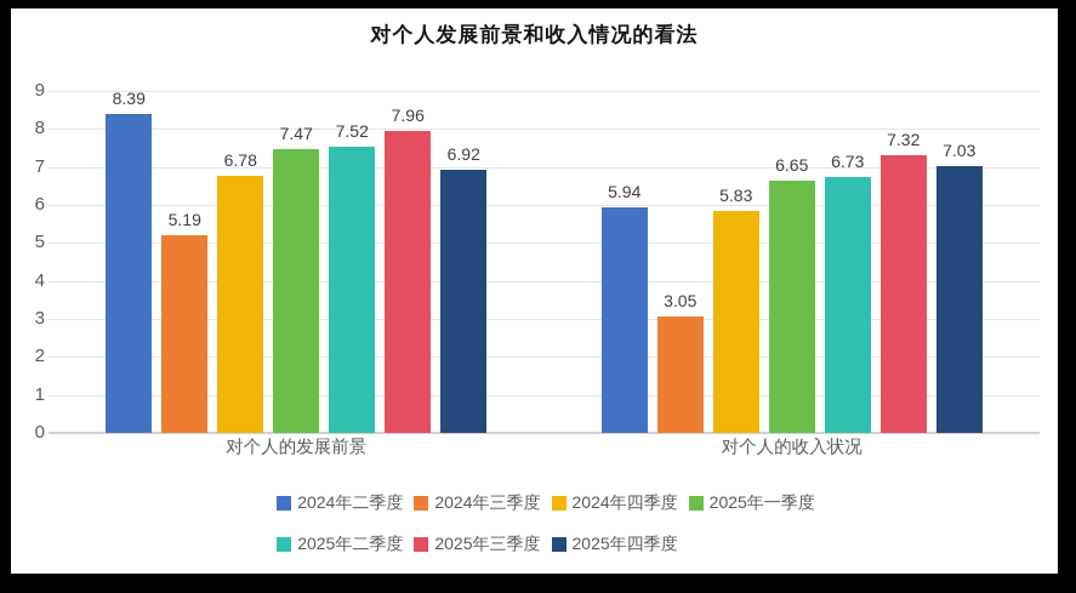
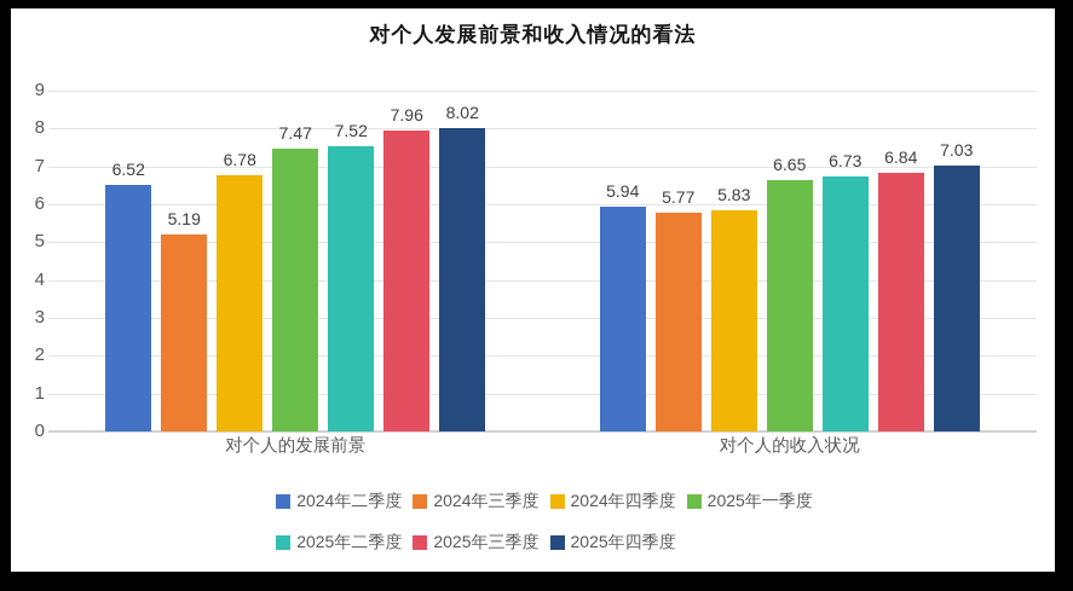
2024年二季度/对个人的发展前景: 8.39 -> 6.52
2025年四季度/对个人的发展前景: 6.92 -> 8.02
2024年三季度/对个人的收入状况: 3.05 -> 5.77
2025年三季度/对个人的收入状况: 7.32 -> 6.84
